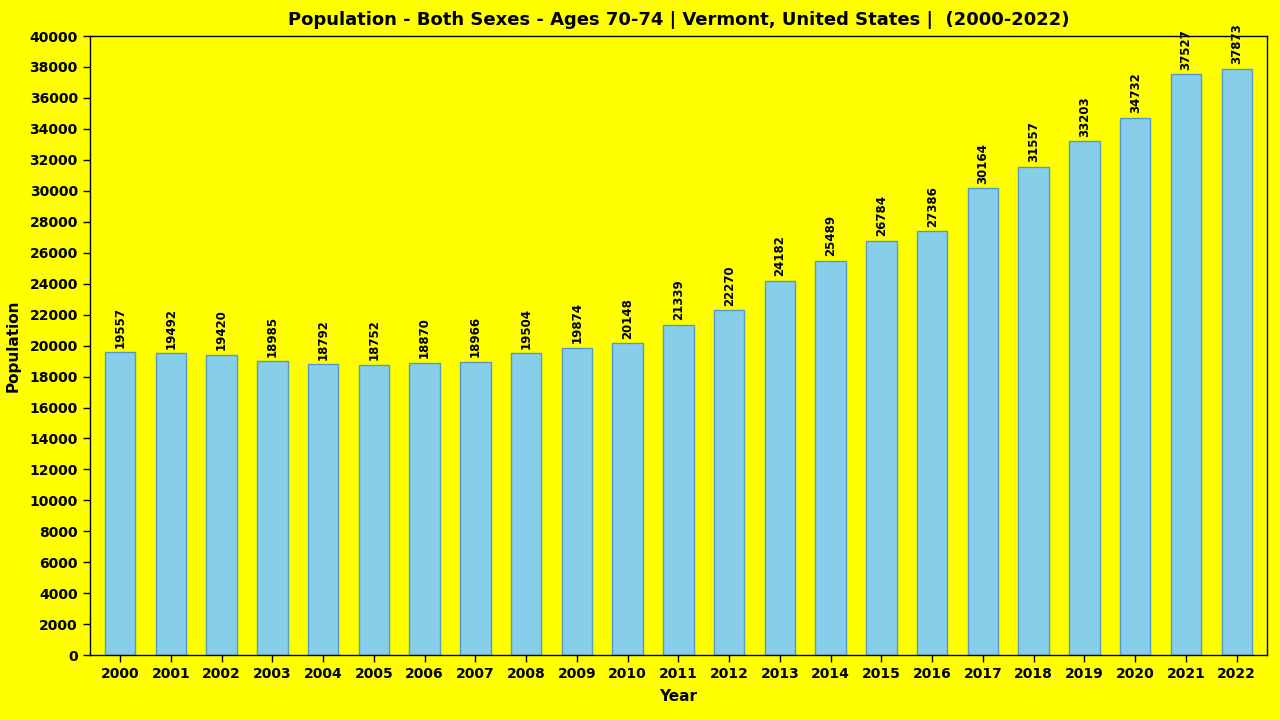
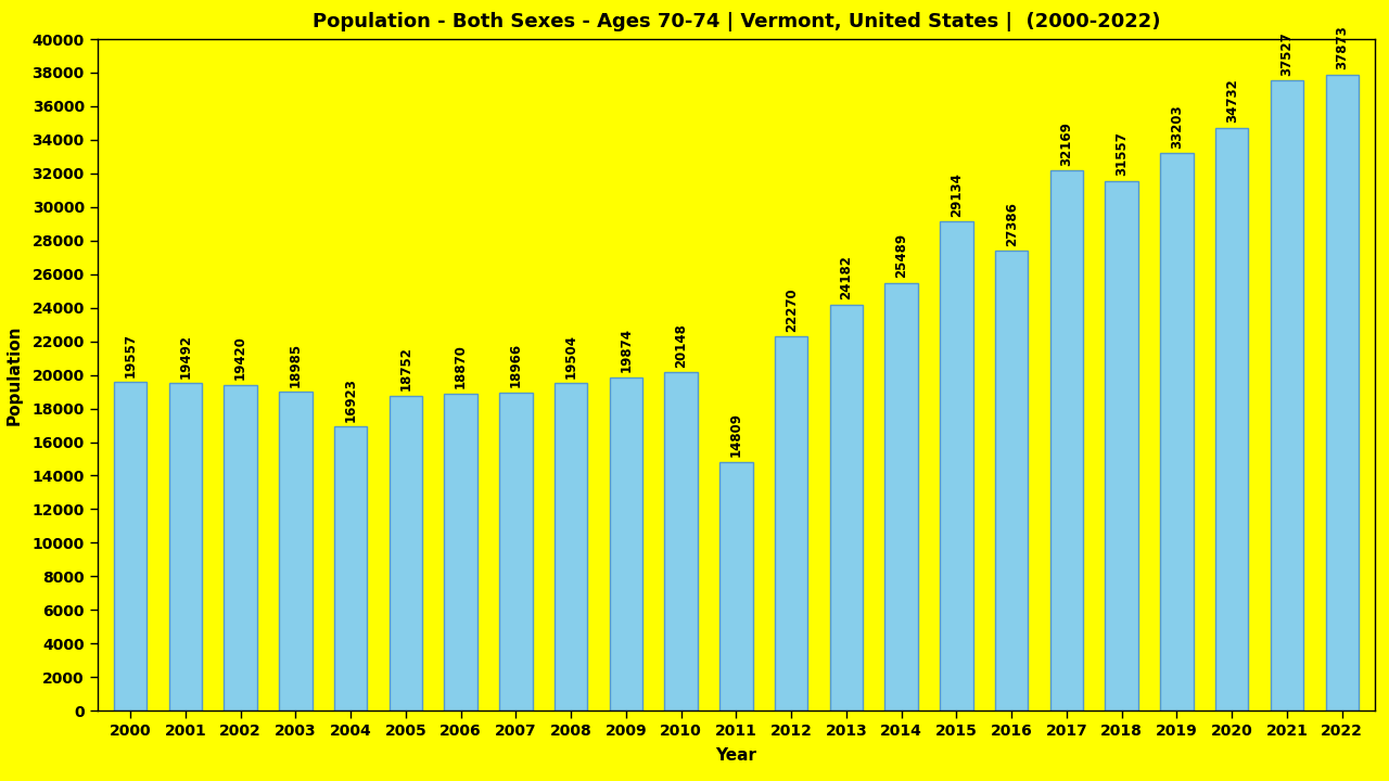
2004: 18792 -> 16923
2011: 21339 -> 14809
2015: 26784 -> 29134
2017: 30164 -> 32169
